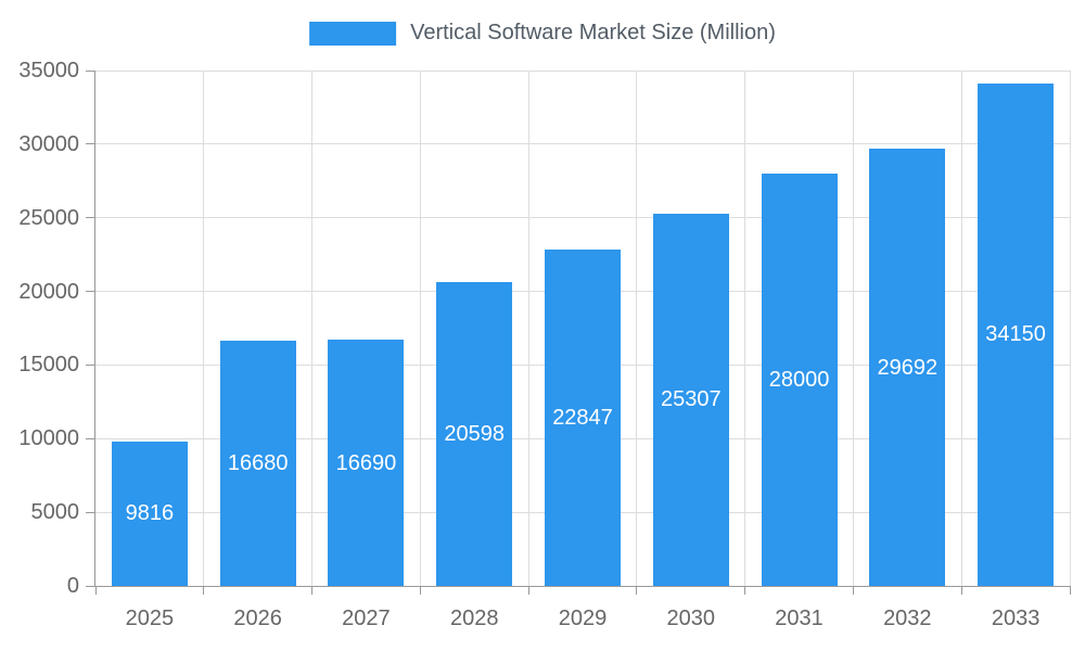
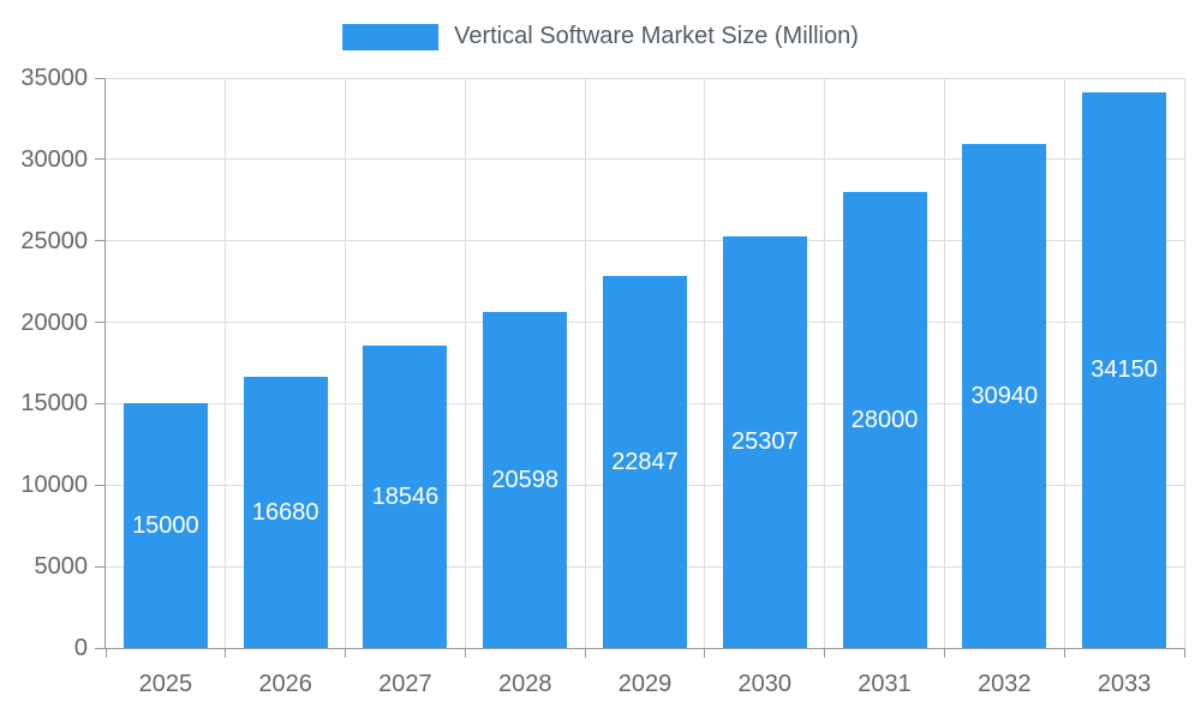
2025: 9816 -> 15000
2027: 16690 -> 18546
2032: 29692 -> 30940
